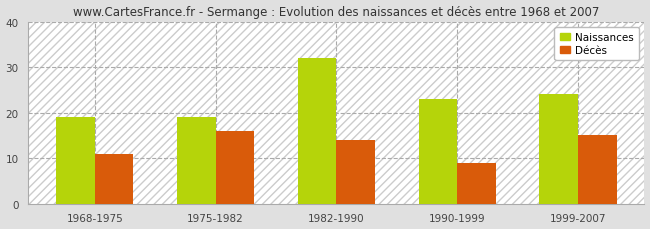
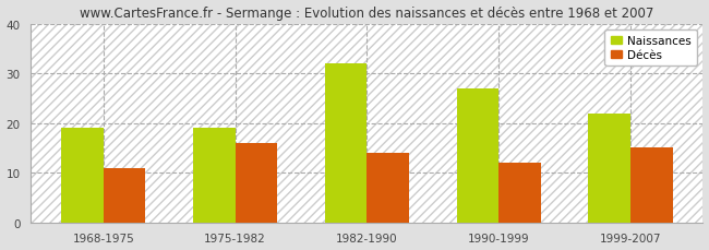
Naissances/1990-1999: 23 -> 27
Décès/1990-1999: 9 -> 12
Naissances/1999-2007: 24 -> 22
